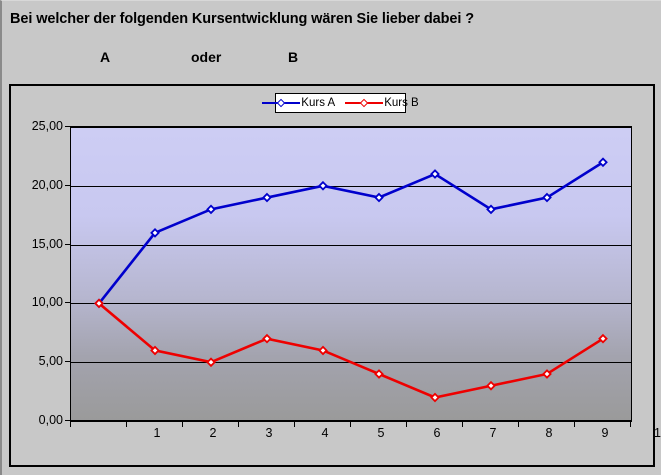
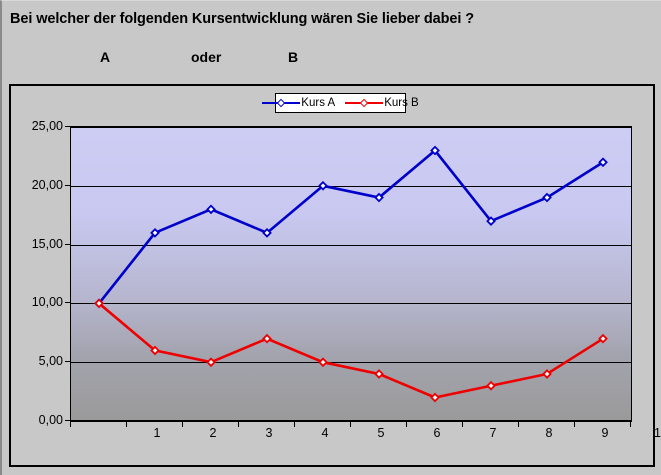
Kurs A/4: 19 -> 16
Kurs B/5: 6 -> 5
Kurs A/7: 21 -> 23
Kurs A/8: 18 -> 17
